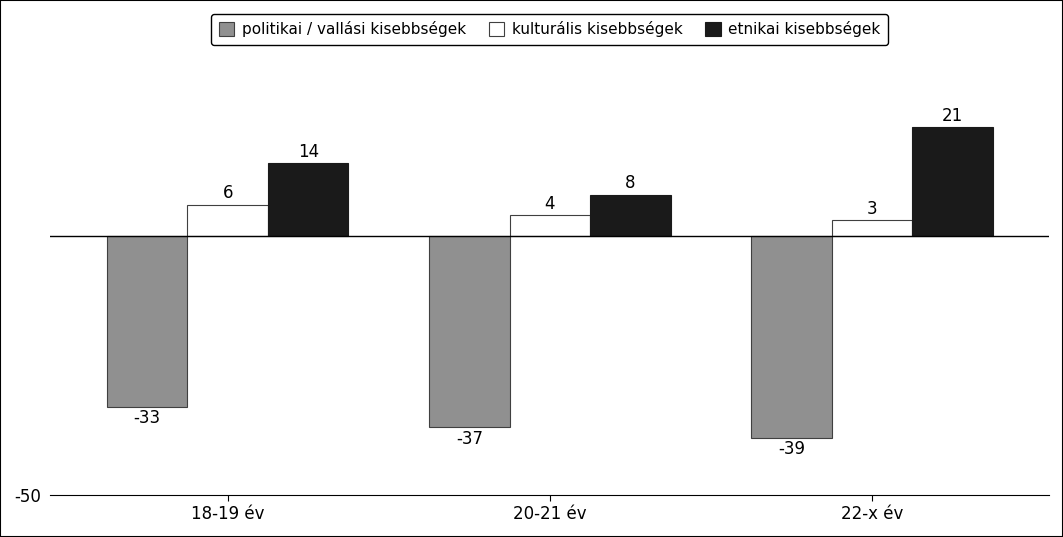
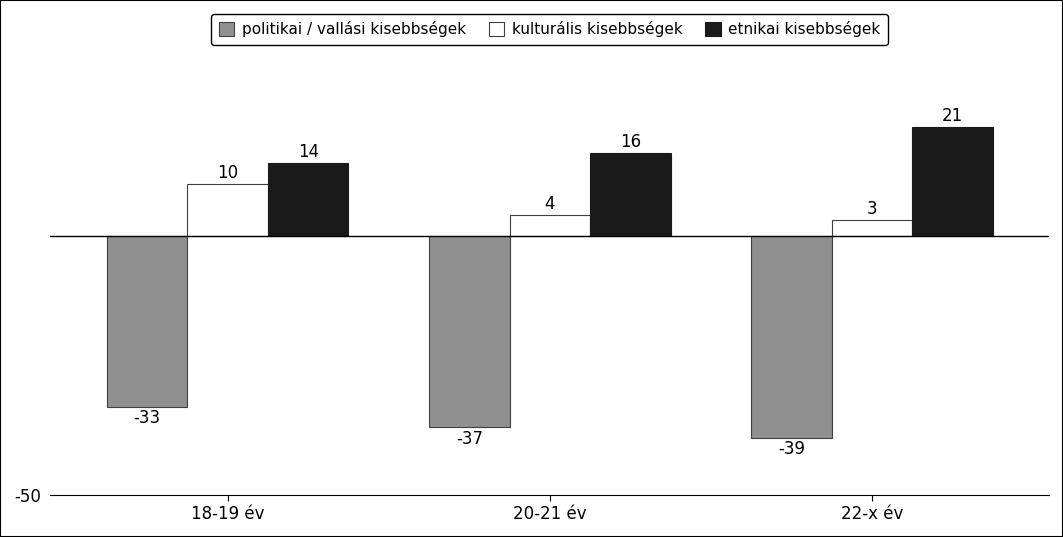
kulturális kisebbségek/18-19 év: 6 -> 10
etnikai kisebbségek/20-21 év: 8 -> 16
